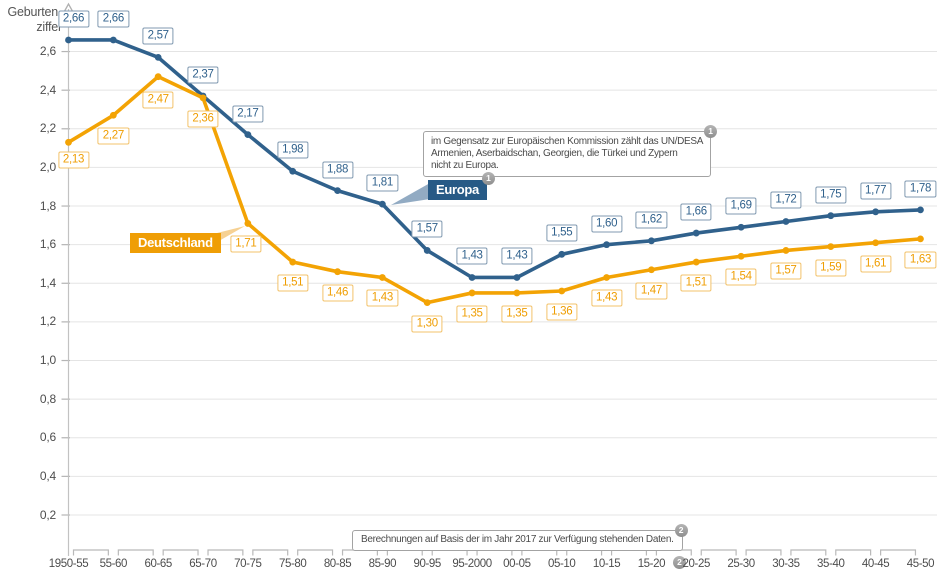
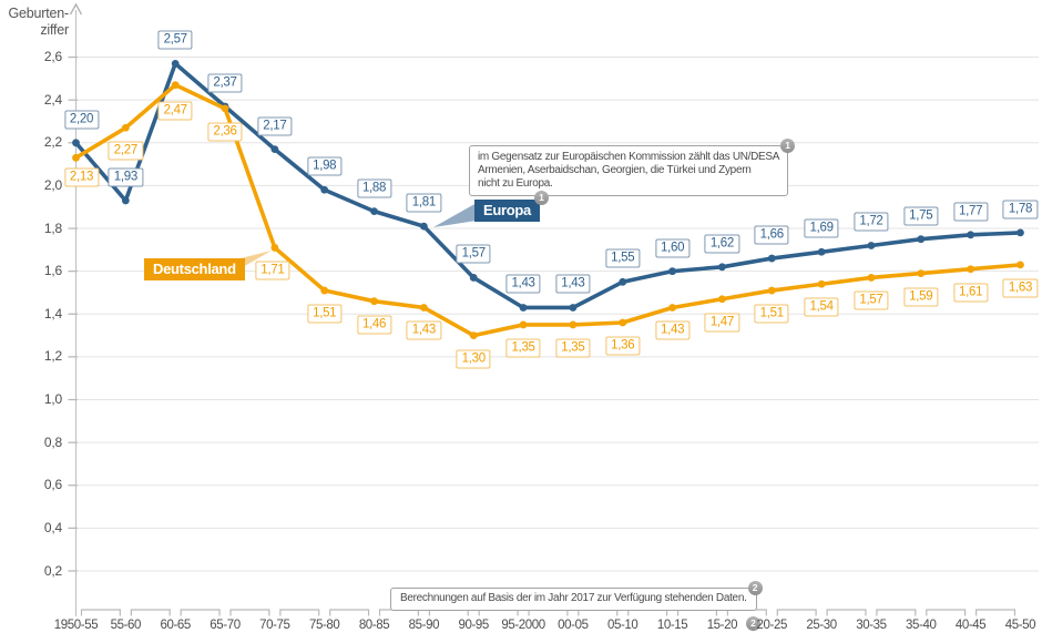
Europa/1950-55: 2,66 -> 2,20
Europa/55-60: 2,66 -> 1,93
